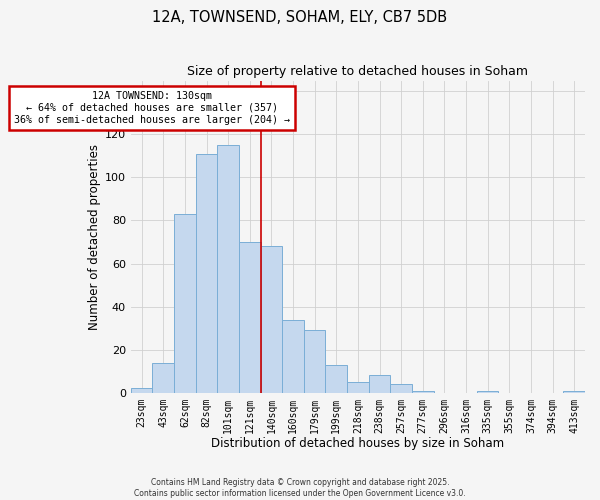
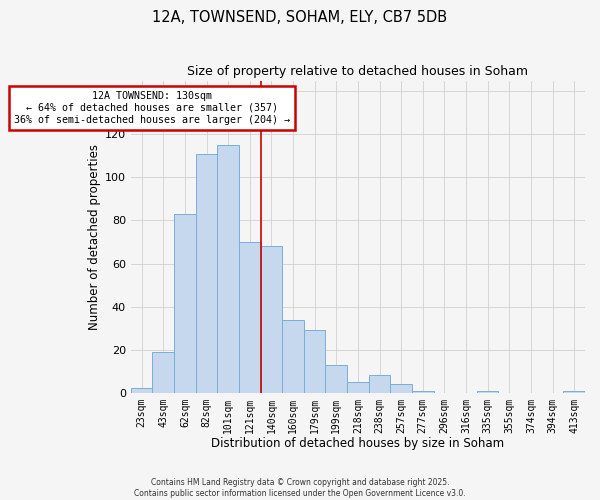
43sqm: 14 -> 19
